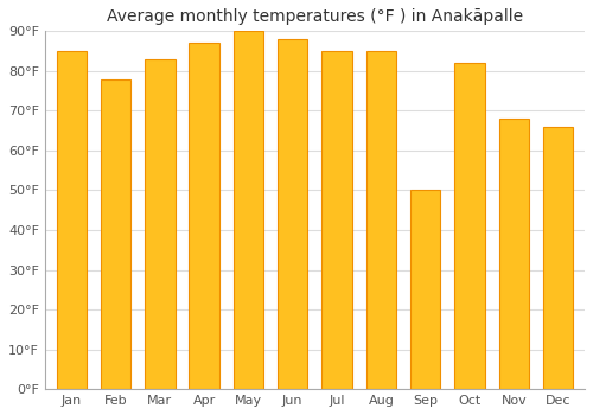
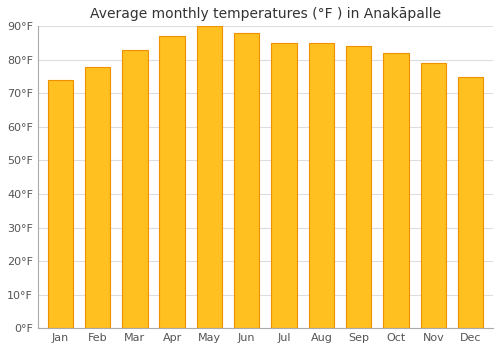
Jan: 85°F -> 74°F
Sep: 50°F -> 84°F
Nov: 68°F -> 79°F
Dec: 66°F -> 75°F
